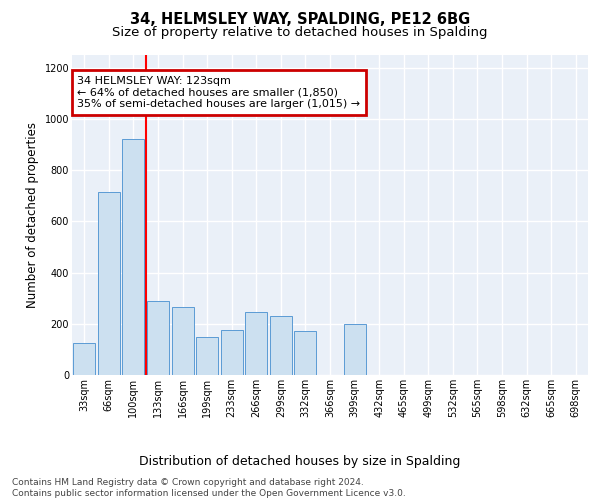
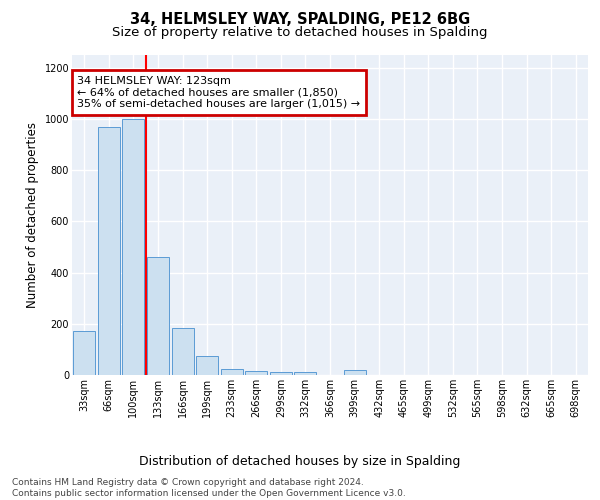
33sqm: 125 -> 170
66sqm: 715 -> 970
100sqm: 920 -> 1000
133sqm: 290 -> 460
166sqm: 265 -> 185
199sqm: 150 -> 75
233sqm: 175 -> 25
266sqm: 245 -> 15
299sqm: 230 -> 12
332sqm: 170 -> 10
399sqm: 200 -> 20
